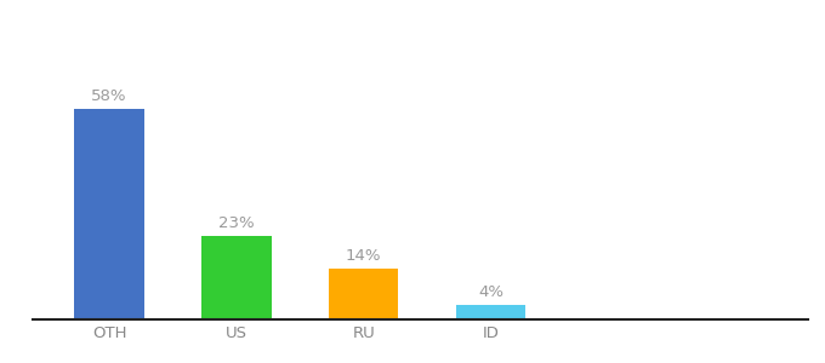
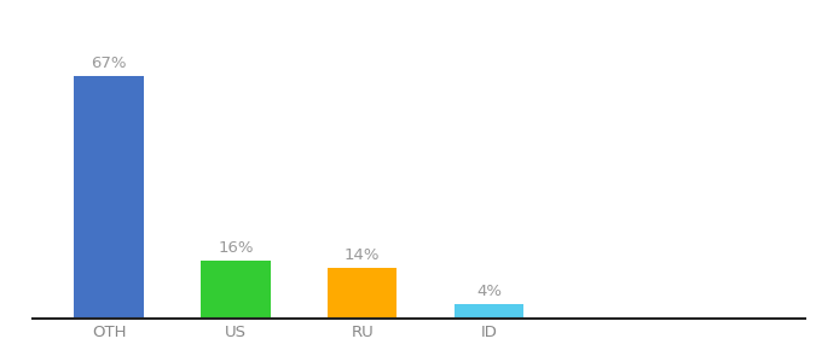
OTH: 58% -> 67%
US: 23% -> 16%
